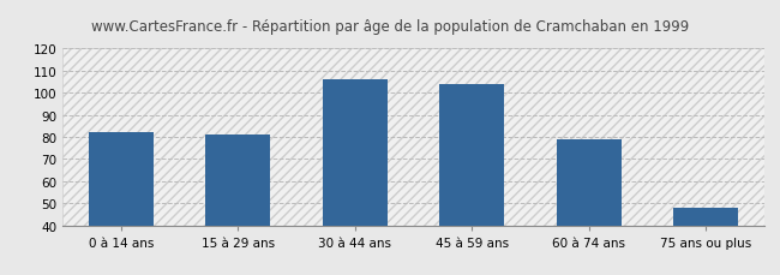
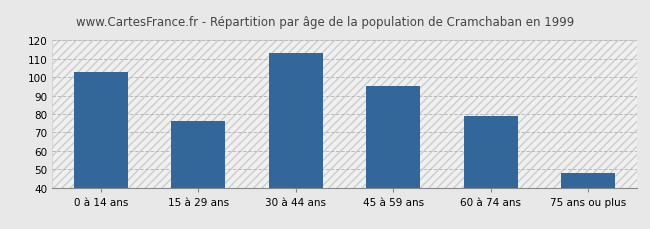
0 à 14 ans: 82 -> 103
15 à 29 ans: 81 -> 76
30 à 44 ans: 106 -> 113
45 à 59 ans: 104 -> 95
